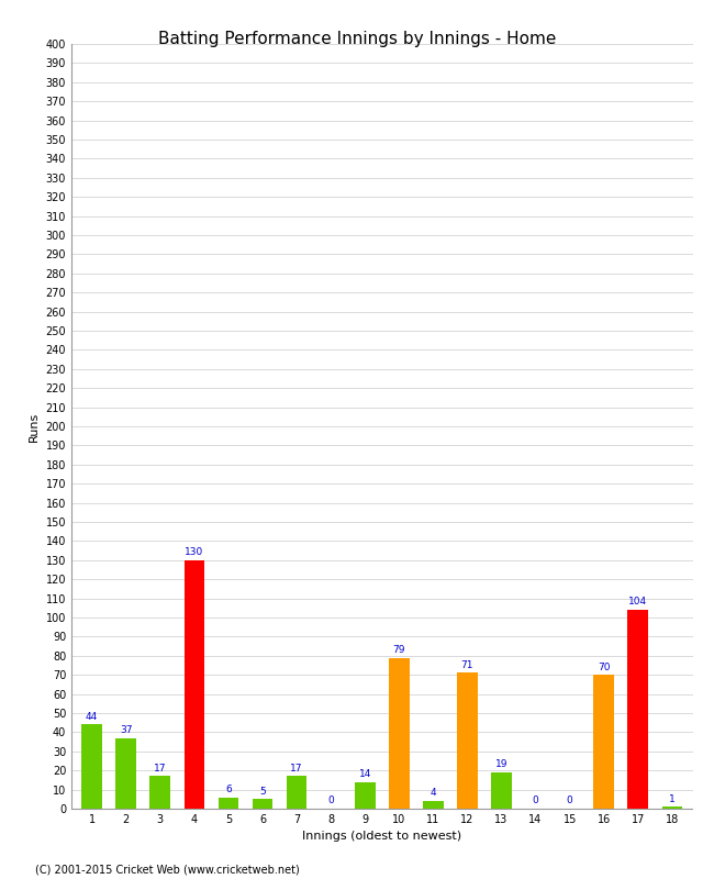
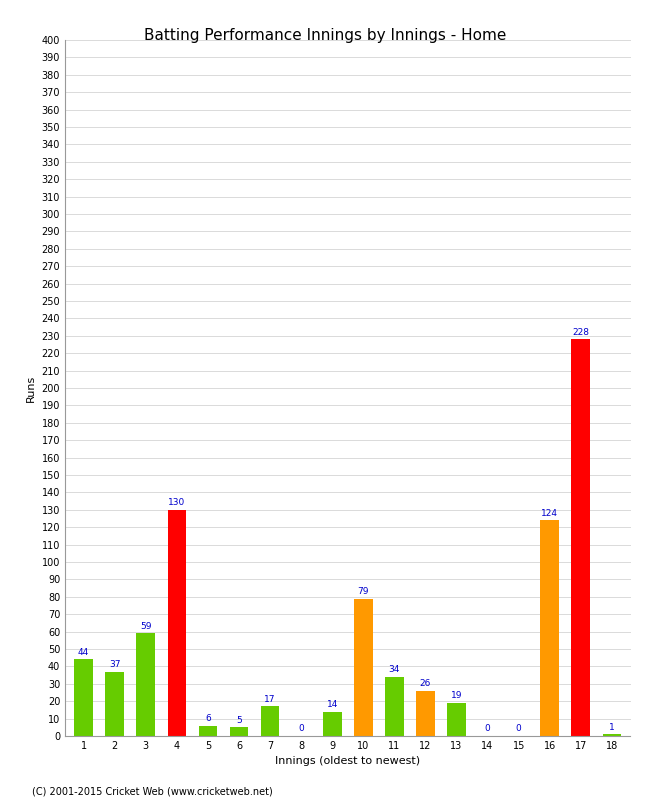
3: 17 -> 59
11: 4 -> 34
12: 71 -> 26
16: 70 -> 124
17: 104 -> 228
